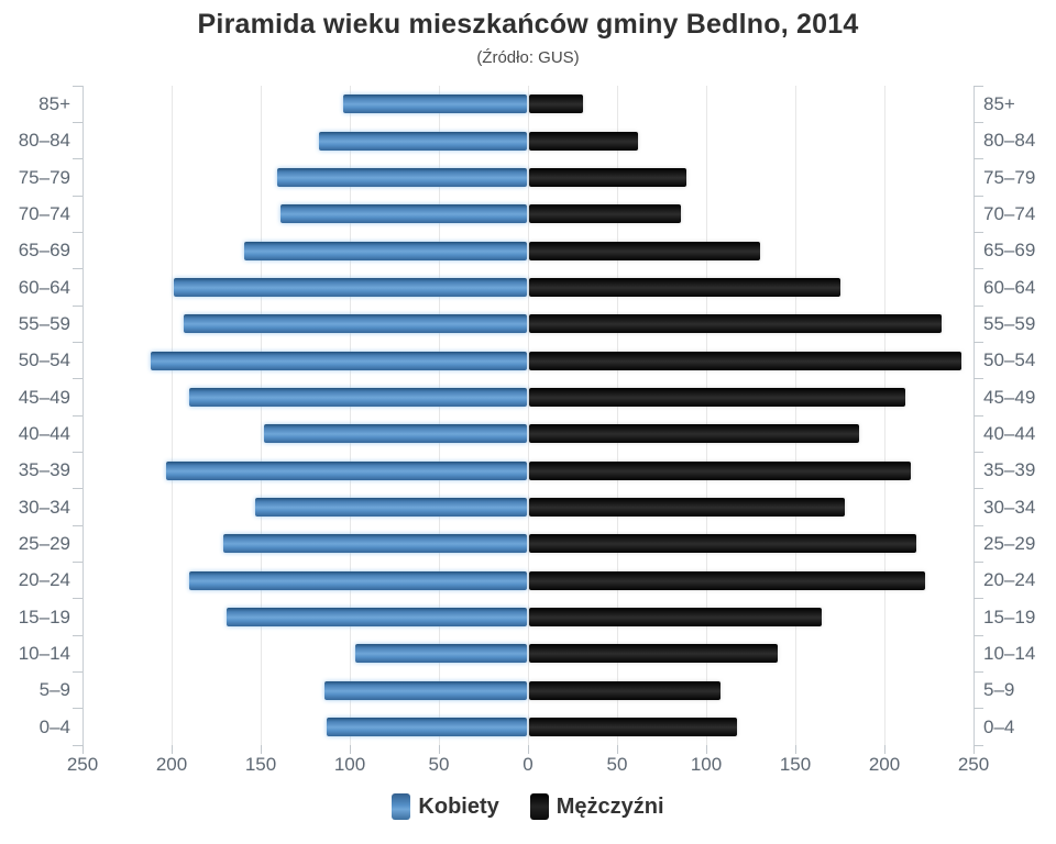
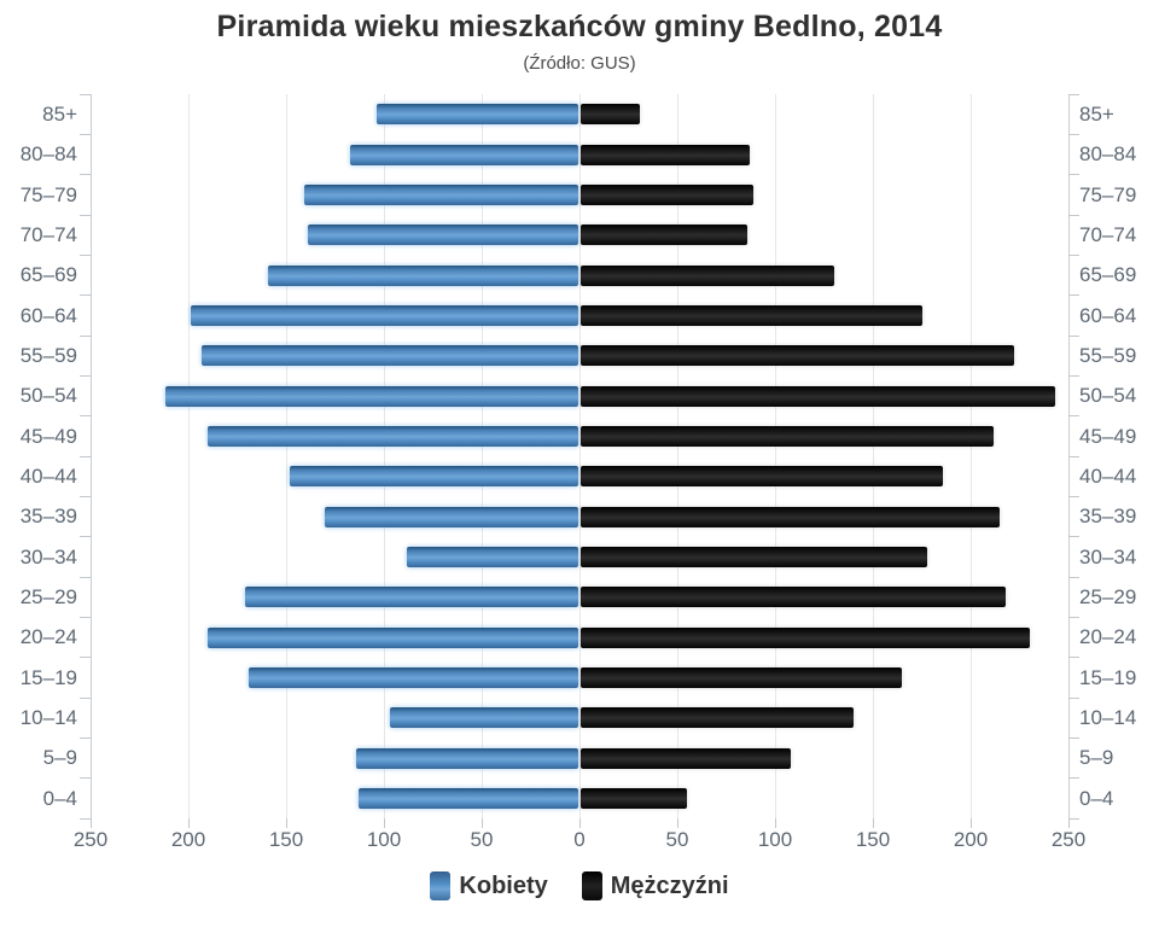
Mężczyźni/80–84: 62 -> 87
Mężczyźni/55–59: 232 -> 222
Kobiety/35–39: 203 -> 130
Kobiety/30–34: 153 -> 88
Mężczyźni/20–24: 223 -> 230
Mężczyźni/0–4: 117 -> 55
